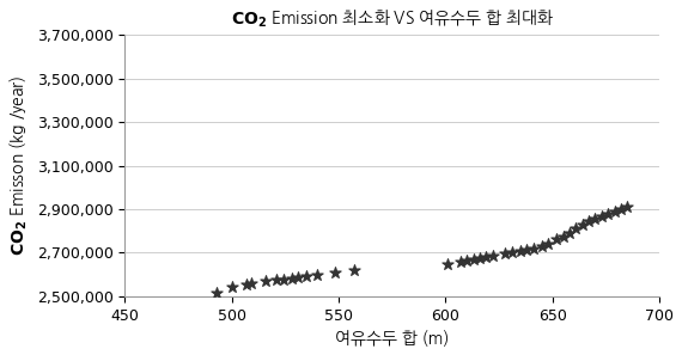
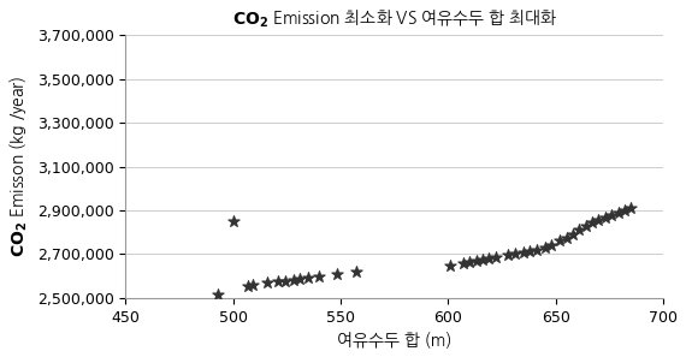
500: 2,540,000 -> 2,850,000
